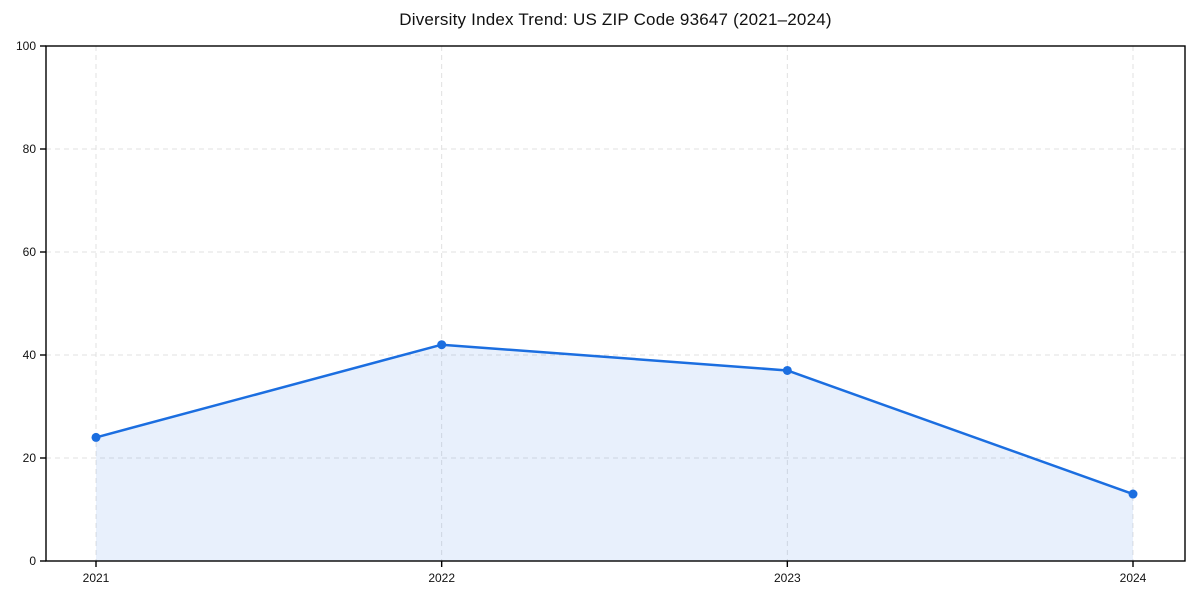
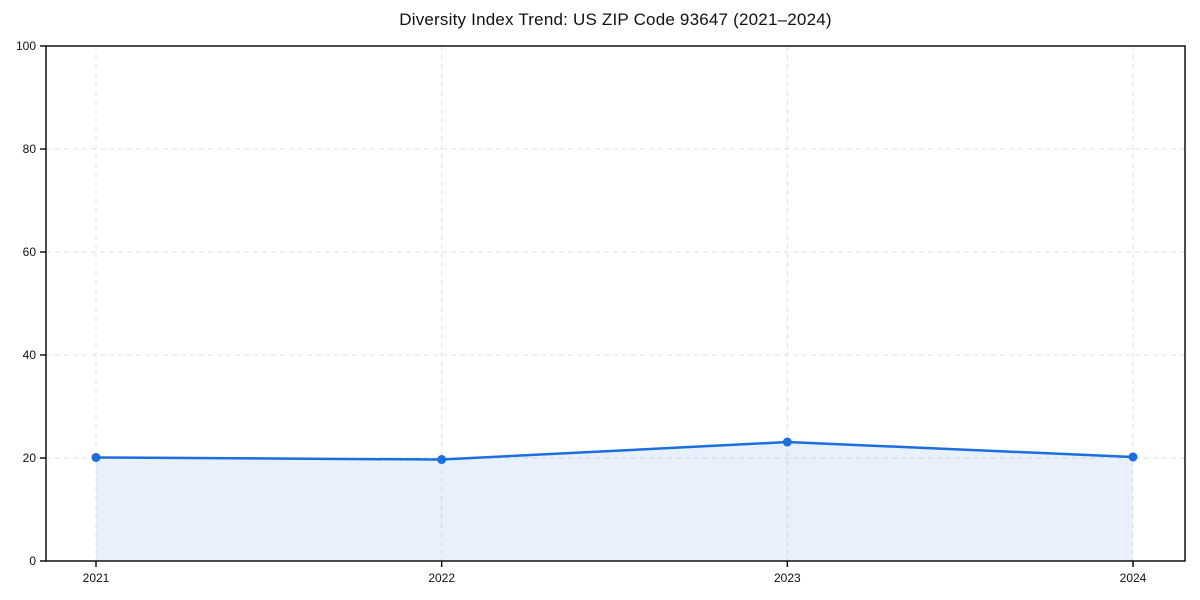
2021: 24 -> 20
2022: 42 -> 20
2023: 37 -> 23
2024: 13 -> 20
